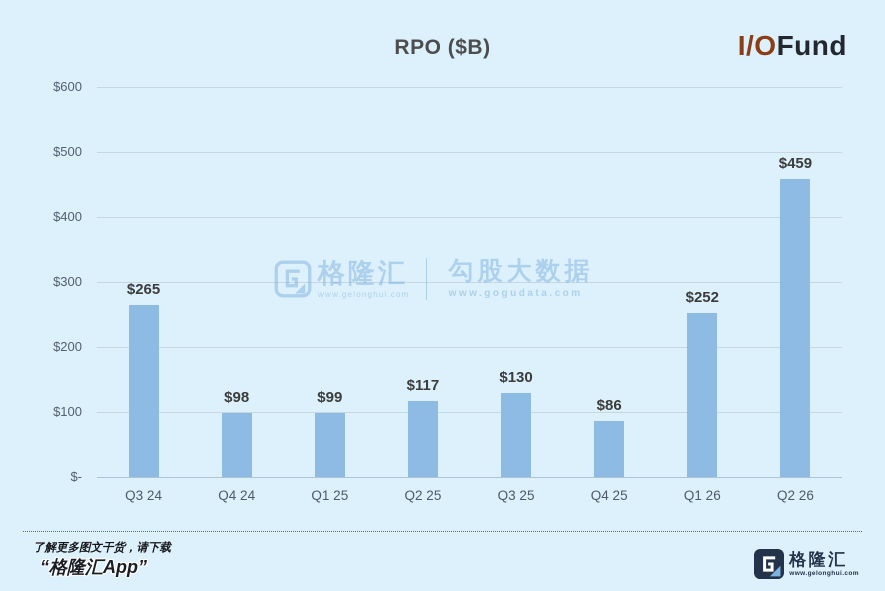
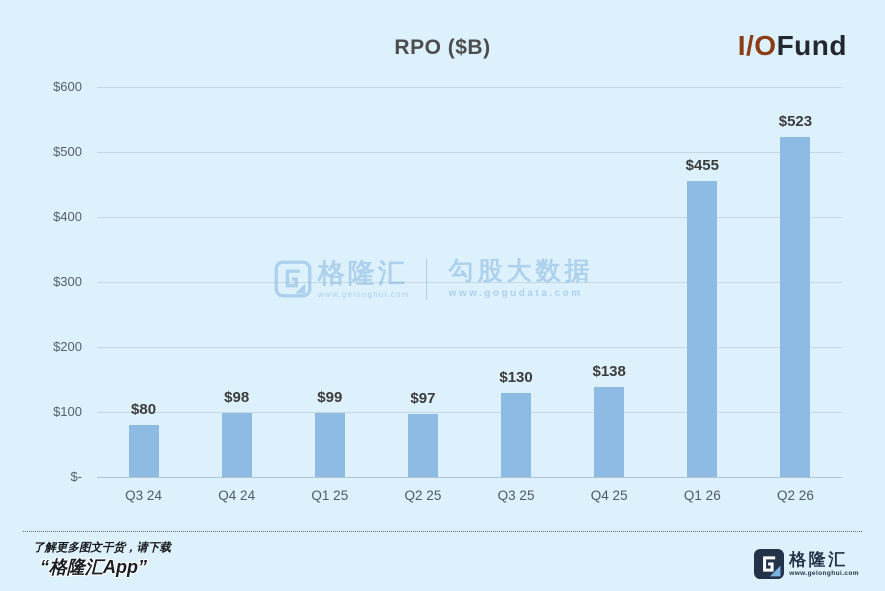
Q3 24: $265 -> $80
Q2 25: $117 -> $97
Q4 25: $86 -> $138
Q1 26: $252 -> $455
Q2 26: $459 -> $523
